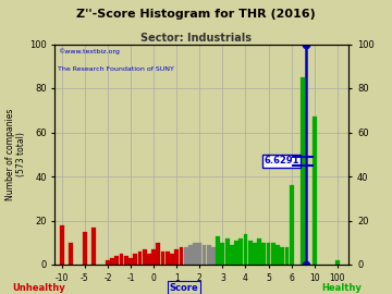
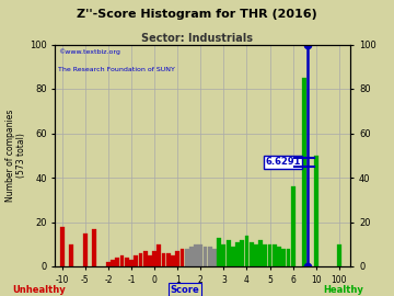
10: 67 -> 50
100: 2 -> 10
